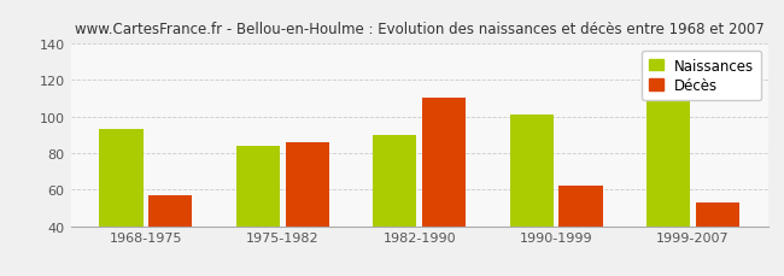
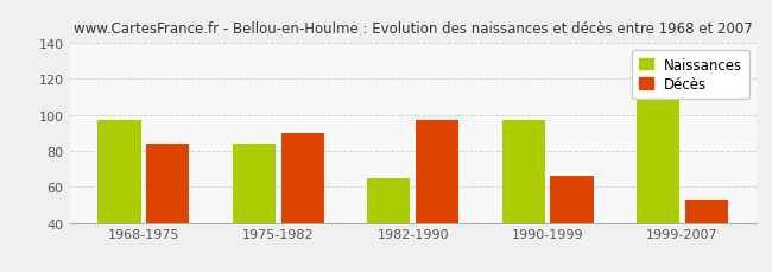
Naissances/1968-1975: 93 -> 97
Décès/1968-1975: 57 -> 84
Décès/1975-1982: 86 -> 90
Naissances/1982-1990: 90 -> 65
Décès/1982-1990: 110 -> 97
Naissances/1990-1999: 101 -> 97
Décès/1990-1999: 62 -> 66
